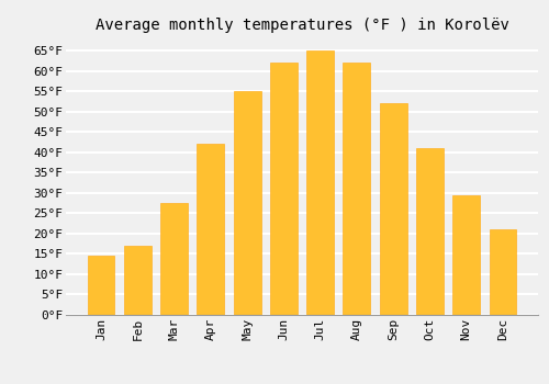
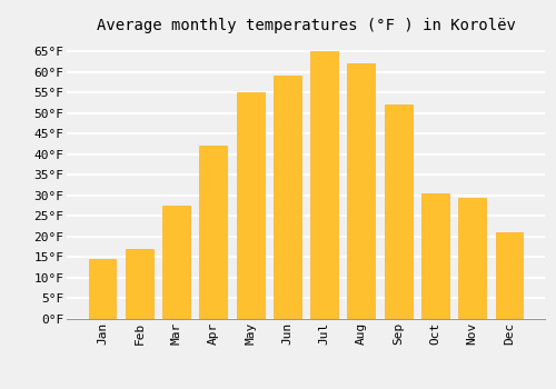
Jun: 62.0°F -> 59.0°F
Oct: 41.0°F -> 30.5°F
